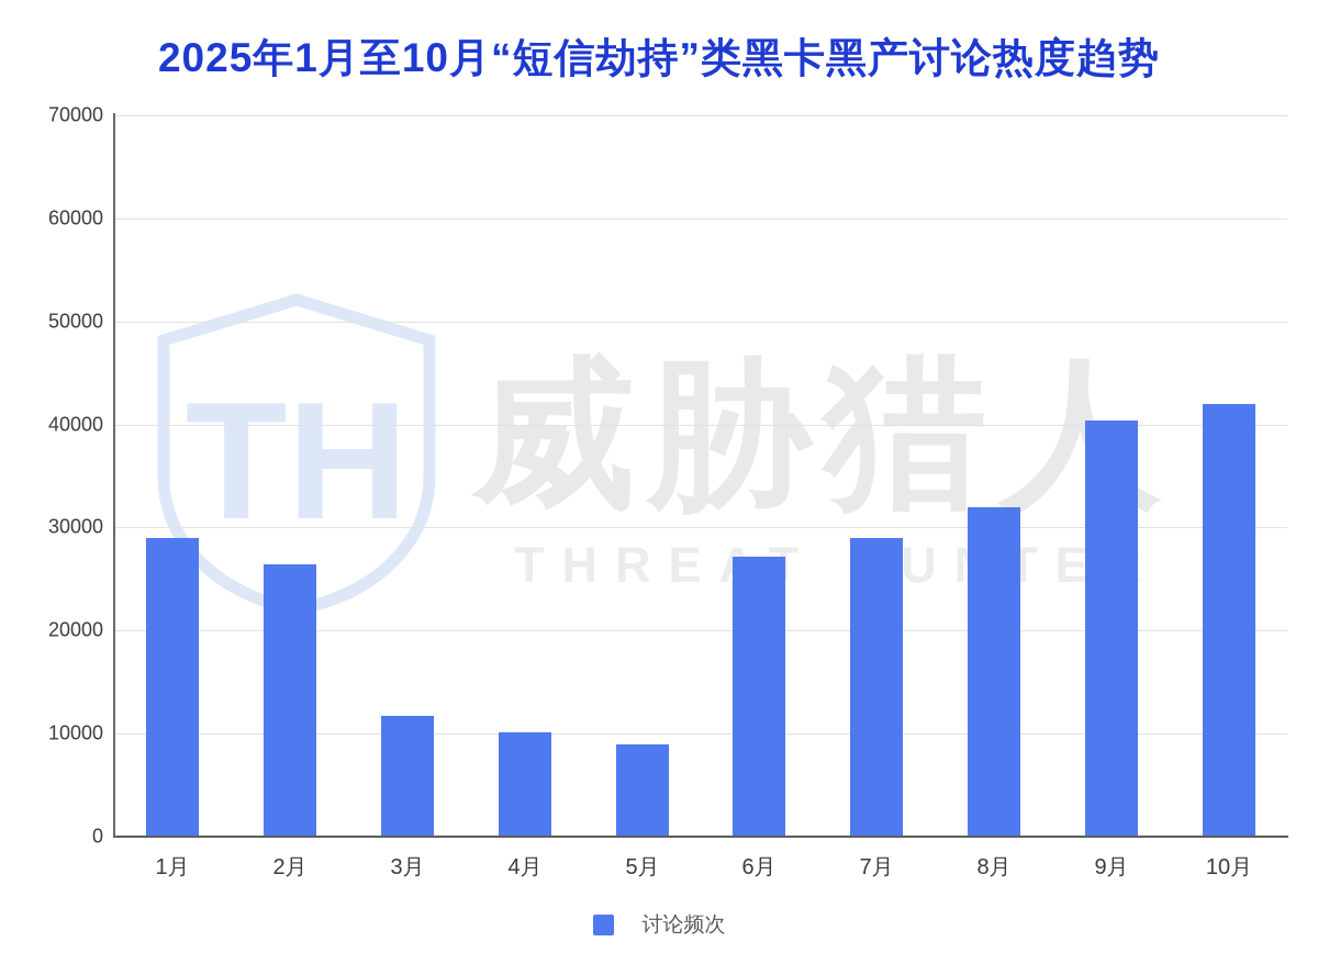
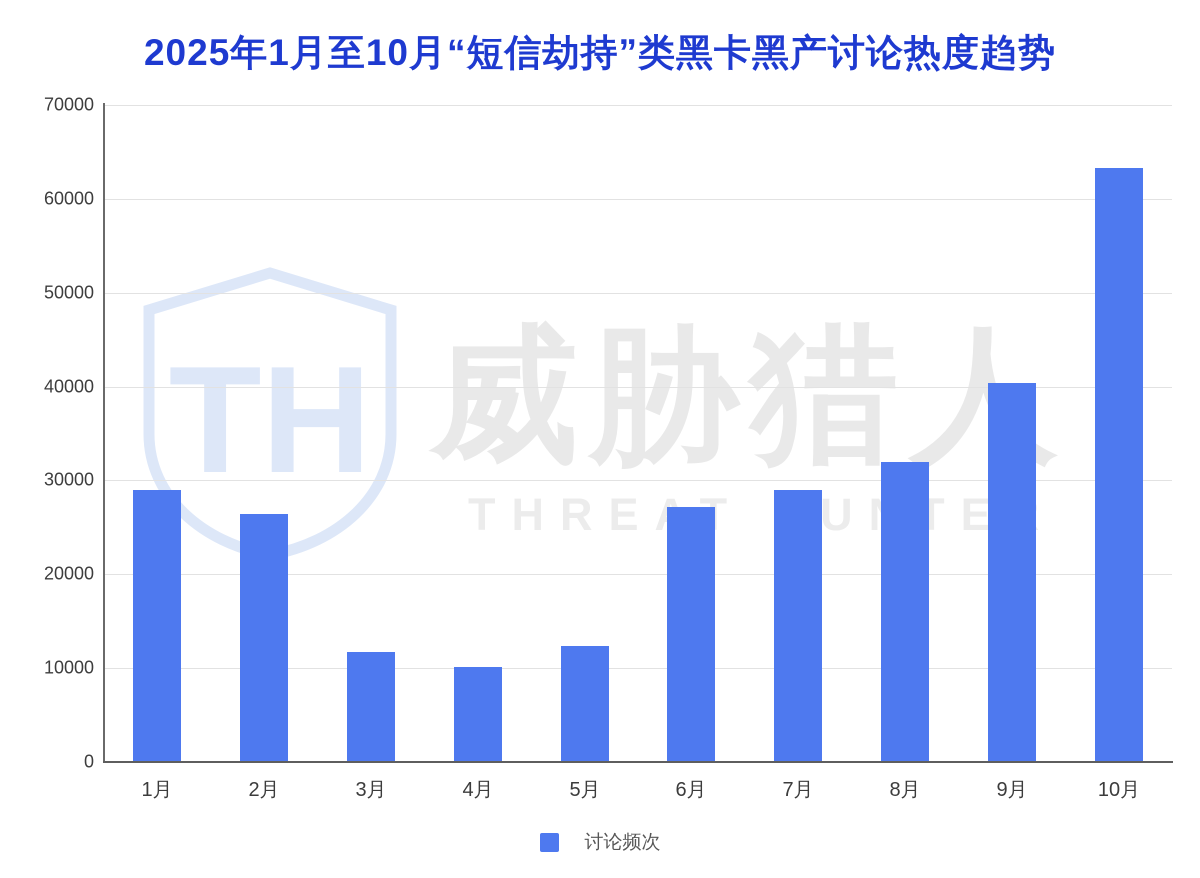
5月: 9000 -> 12000
10月: 42000 -> 63000
